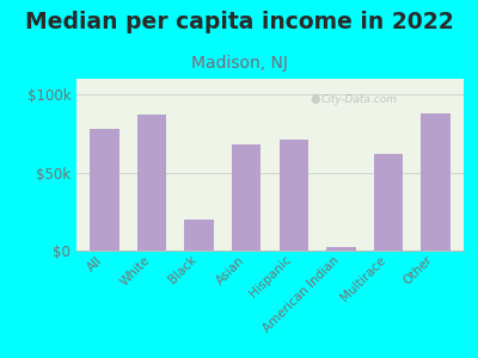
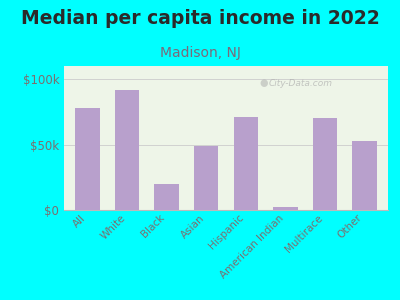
White: $87k -> $92k
Asian: $68k -> $49k
Multirace: $62k -> $70k
Other: $88k -> $53k
